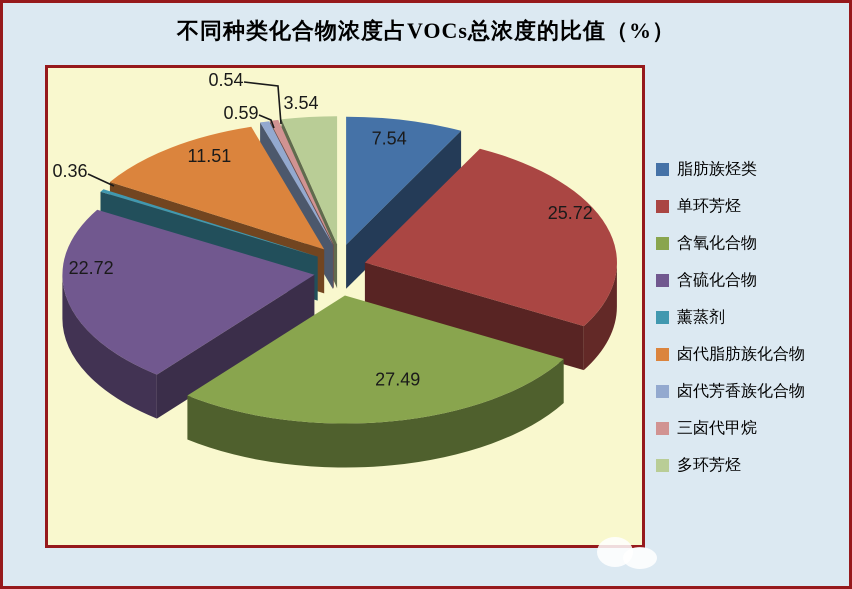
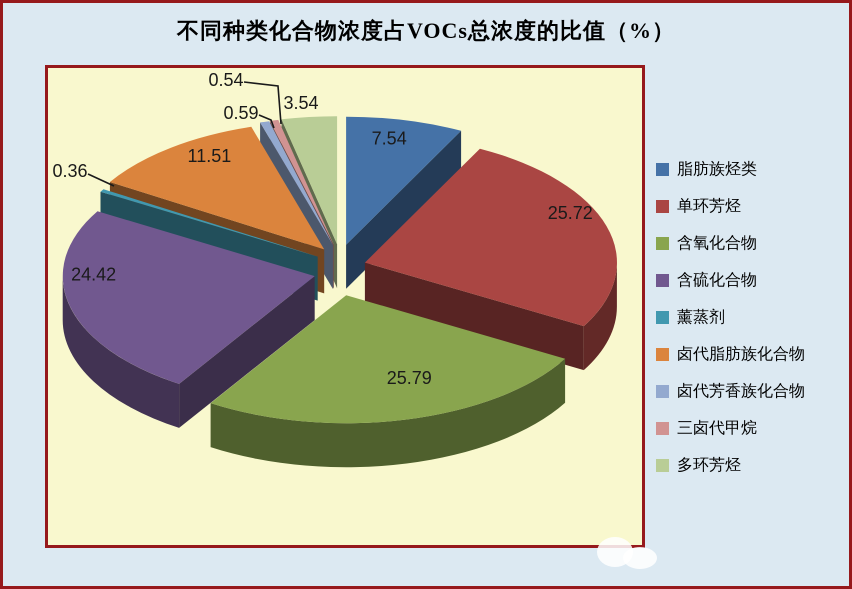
含氧化合物: 27.49 -> 25.79
含硫化合物: 22.72 -> 24.42
